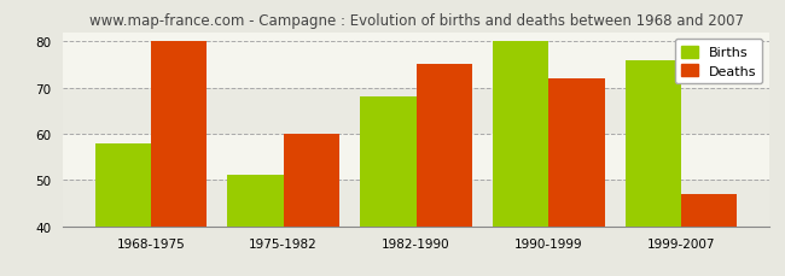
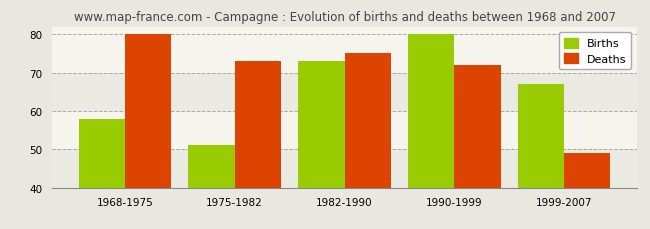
Deaths/1975-1982: 60 -> 73
Births/1982-1990: 68 -> 73
Births/1999-2007: 76 -> 67
Deaths/1999-2007: 47 -> 49
